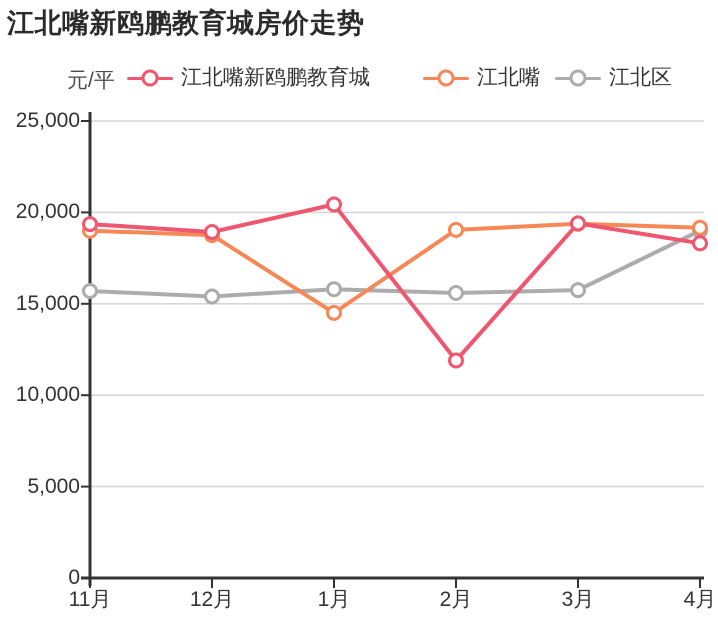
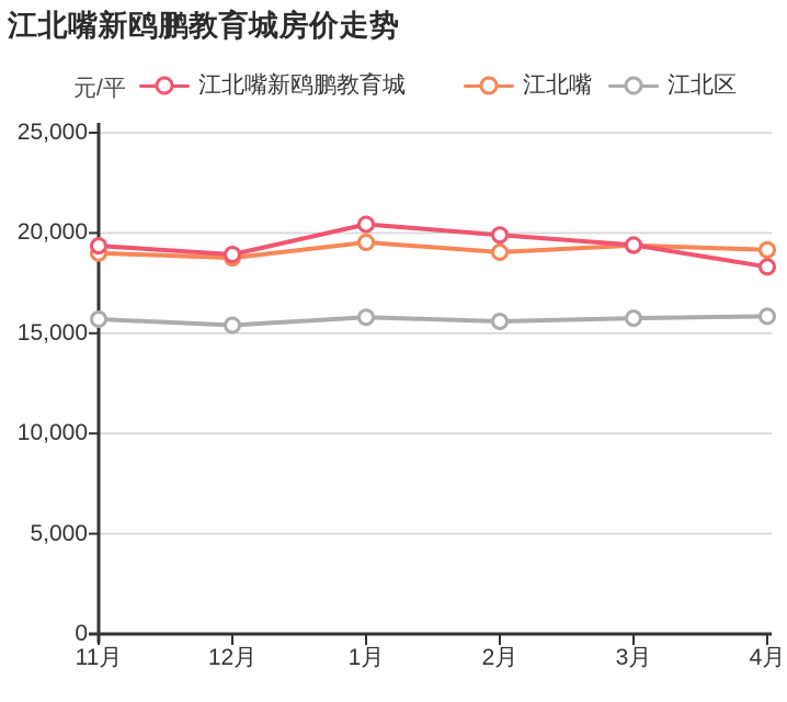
江北嘴/1月: 14500 -> 19500
江北嘴新鸥鹏教育城/2月: 11900 -> 19900
江北区/4月: 19000 -> 15800
